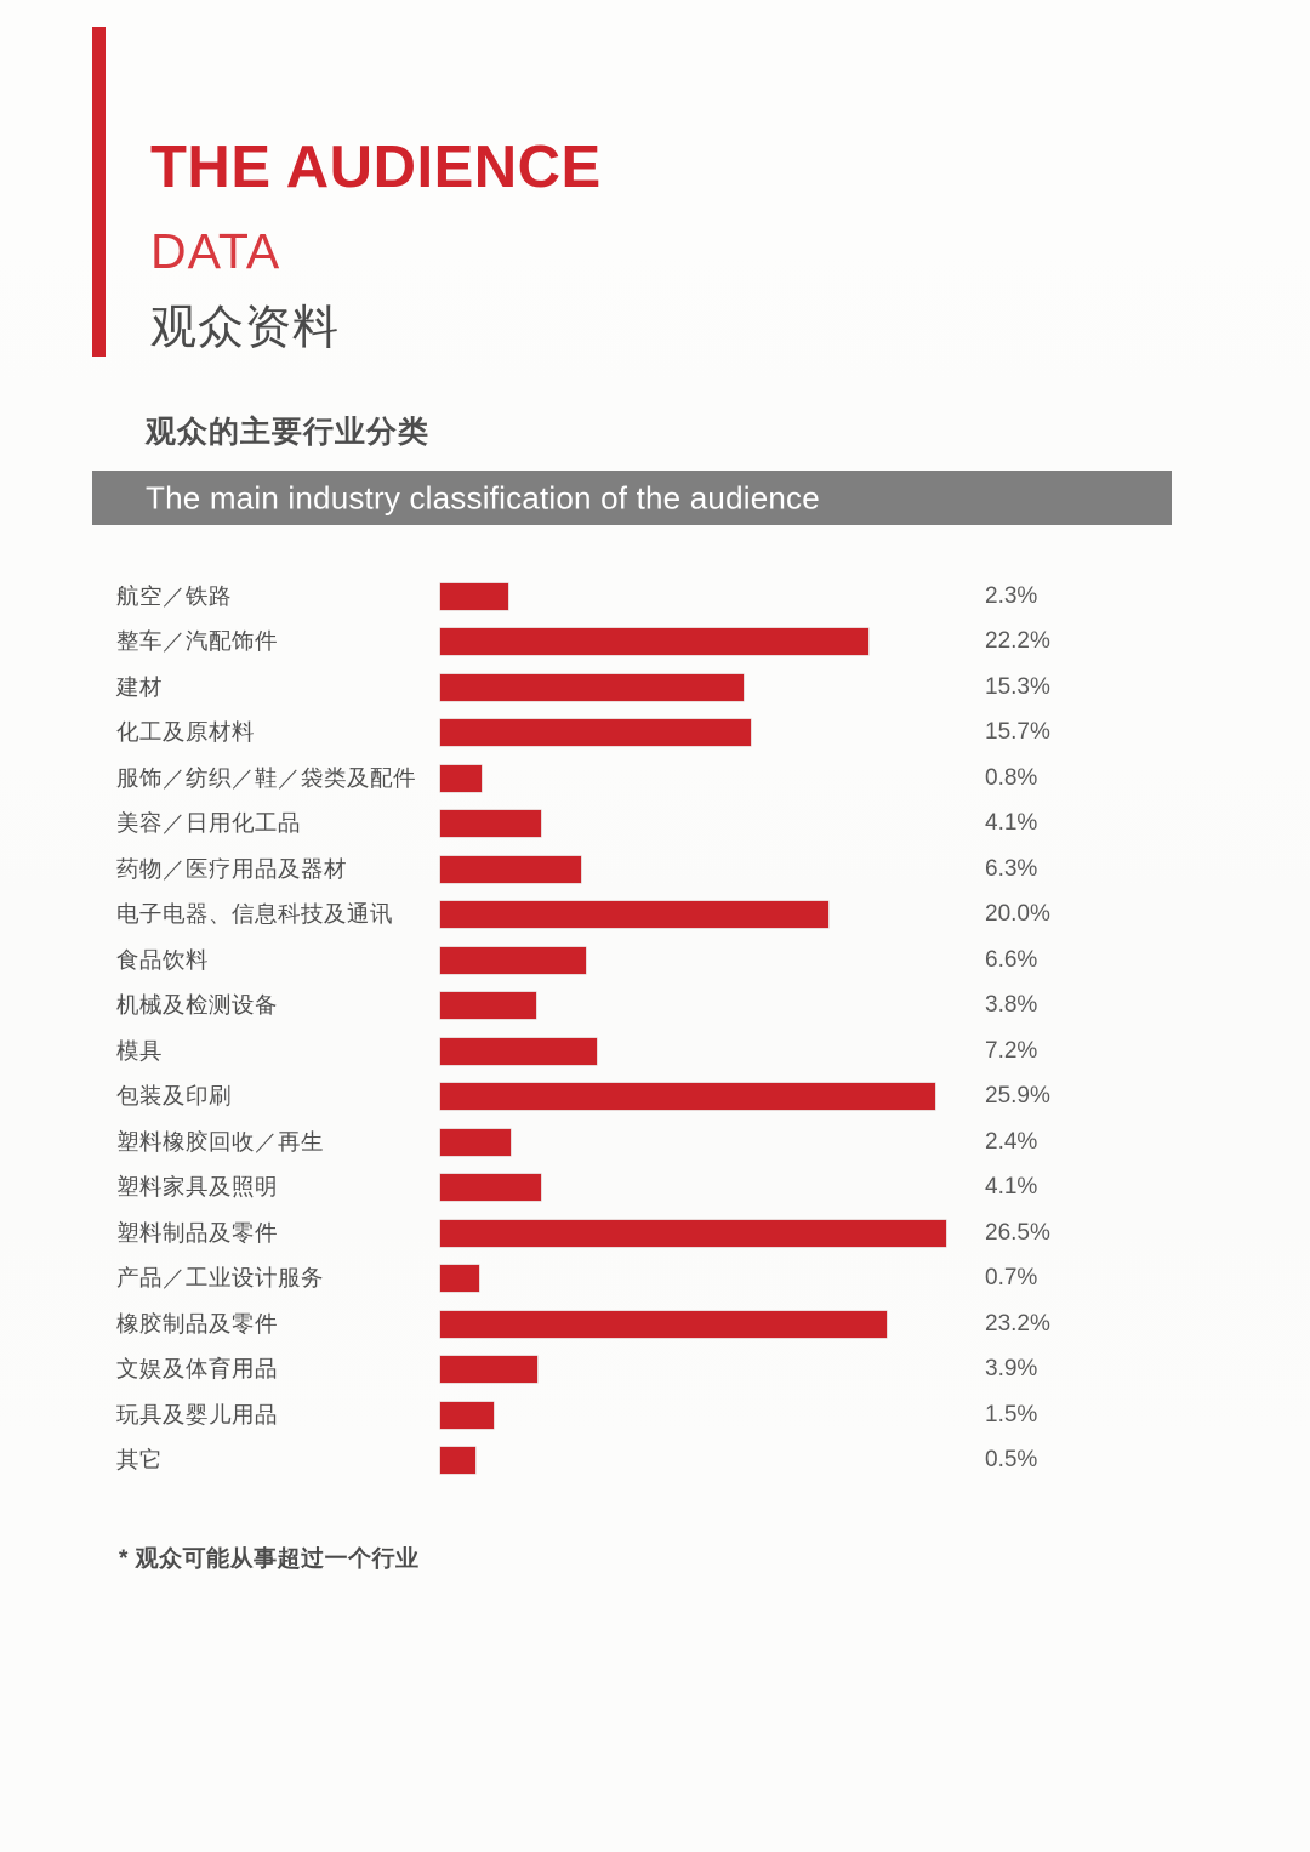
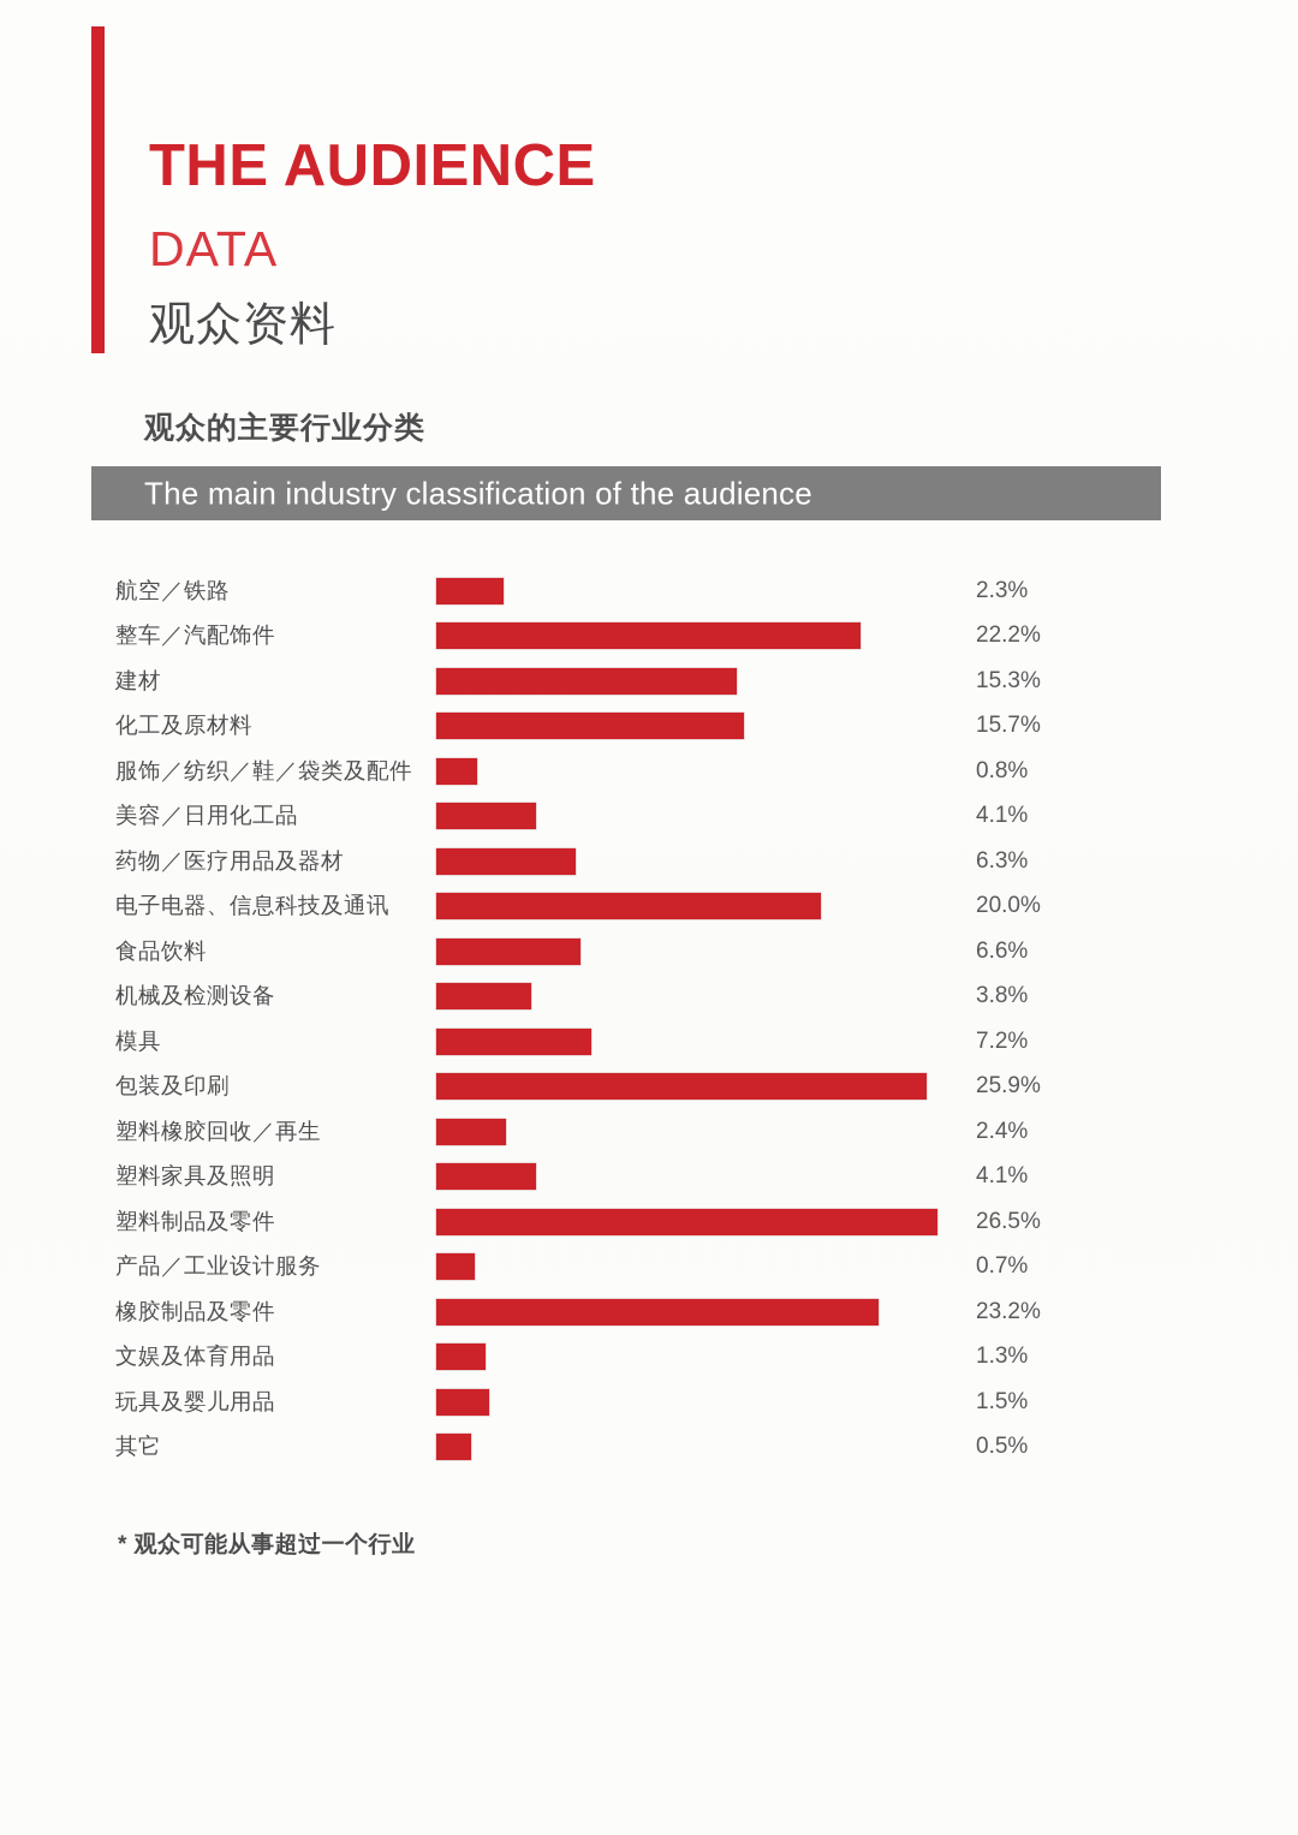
文娱及体育用品: 3.9% -> 1.3%
